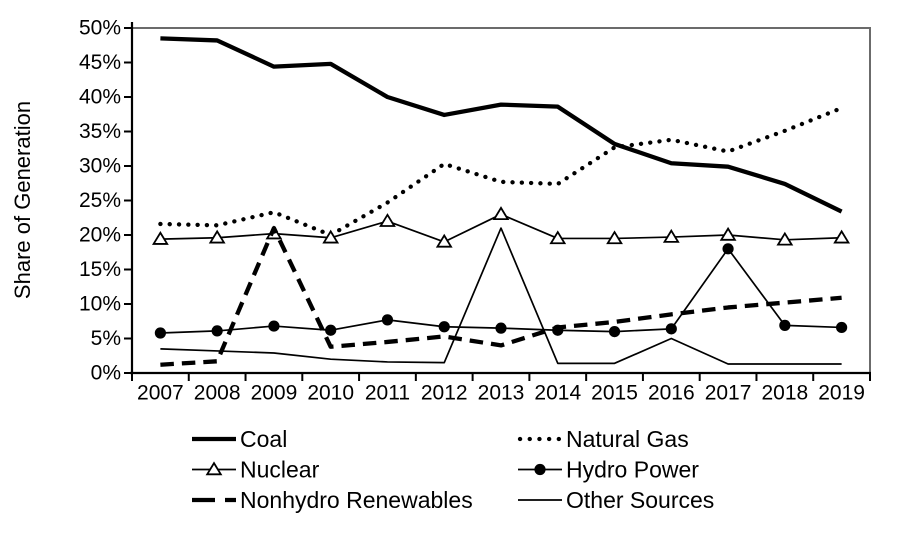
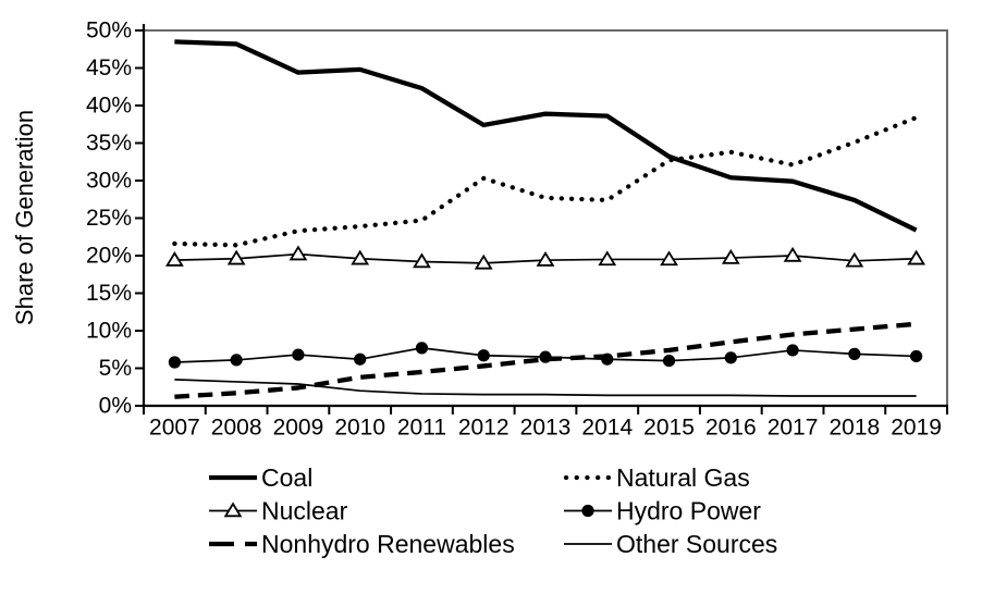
Nonhydro Renewables/2009: 21% -> 2%
Natural Gas/2010: 20% -> 24%
Coal/2011: 40% -> 42%
Nuclear/2011: 22% -> 19%
Nuclear/2013: 23% -> 19%
Nonhydro Renewables/2013: 4% -> 6%
Other Sources/2013: 21% -> 2%
Other Sources/2016: 5% -> 1%
Hydro Power/2017: 18% -> 7%
